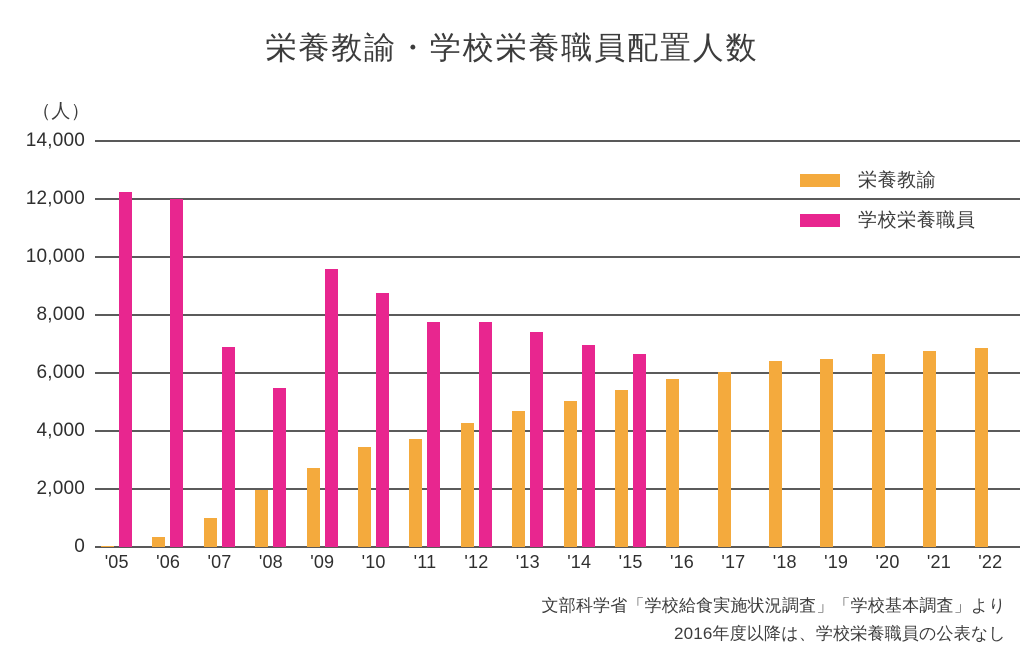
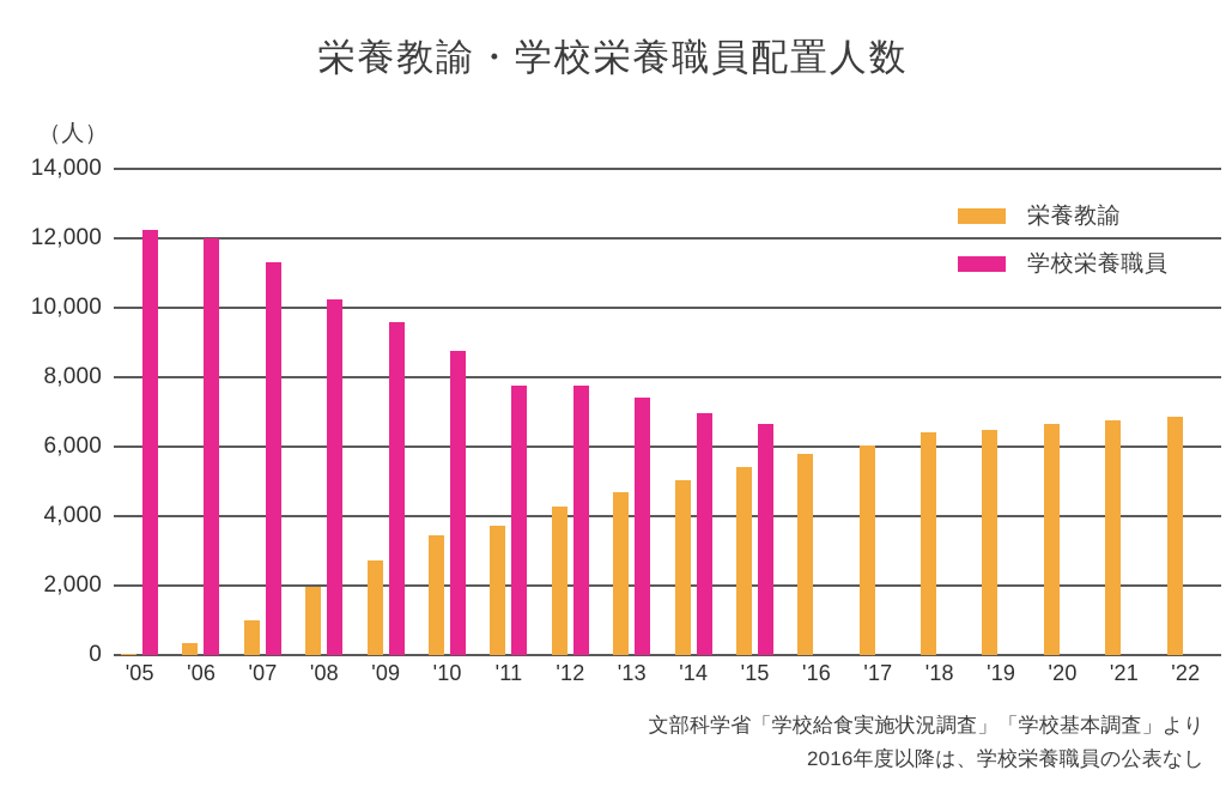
学校栄養職員/'07: 6900 -> 11300
学校栄養職員/'08: 5500 -> 10200
